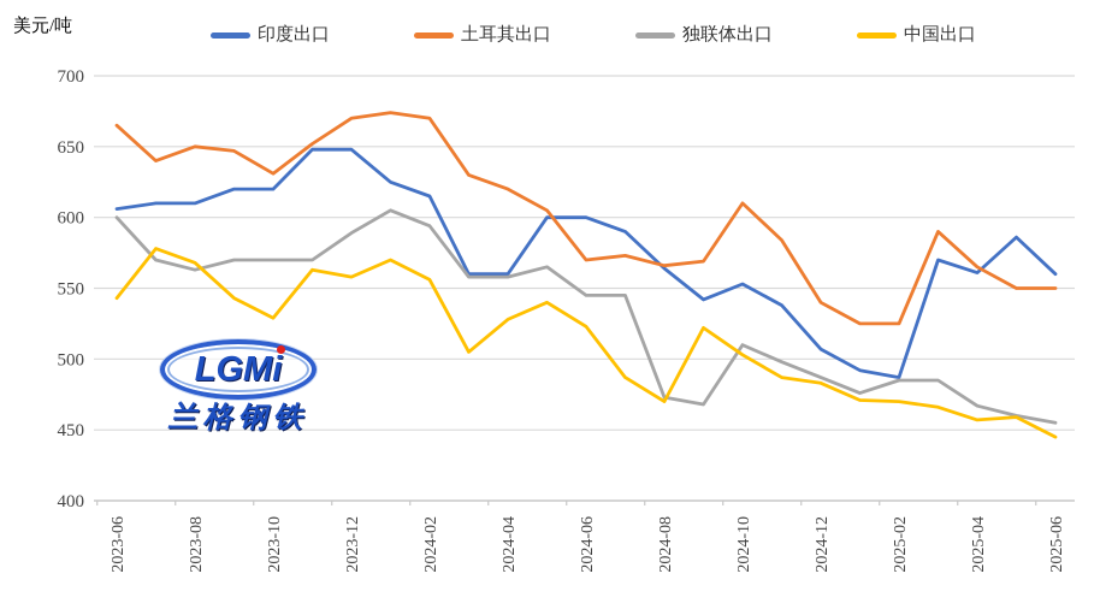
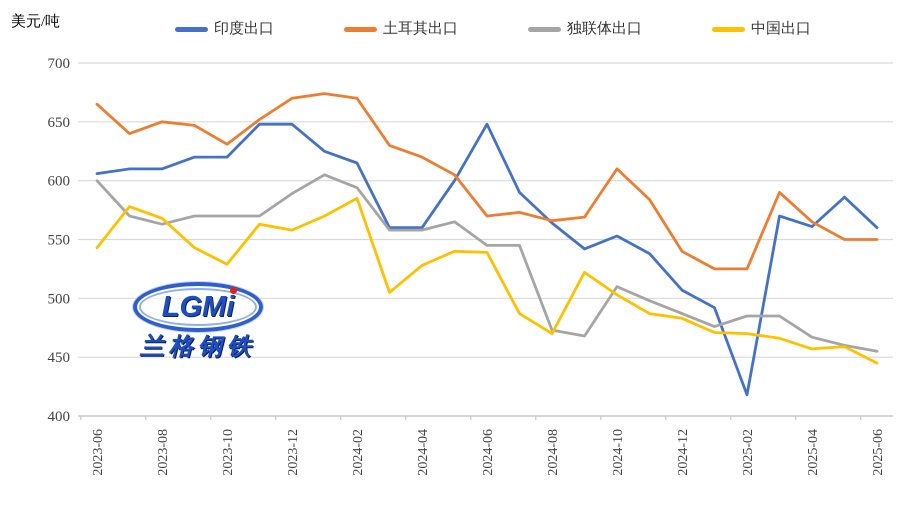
中国出口/2024-02: 556 -> 585
印度出口/2024-06: 600 -> 648
中国出口/2024-06: 523 -> 539
印度出口/2025-02: 487 -> 418
